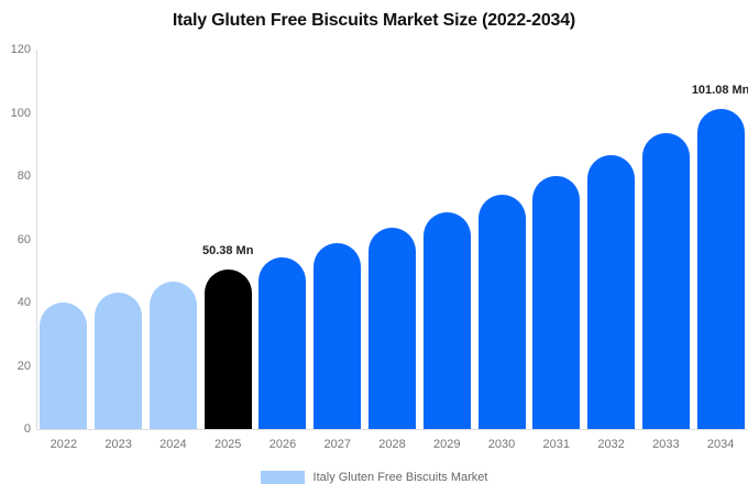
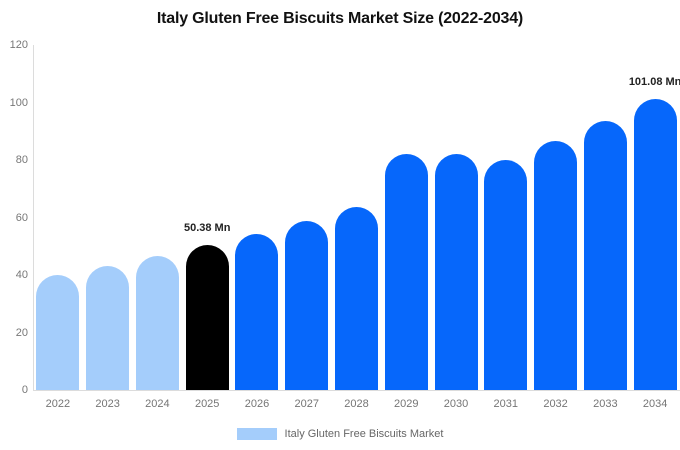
2029: 69 -> 82
2030: 74 -> 82
